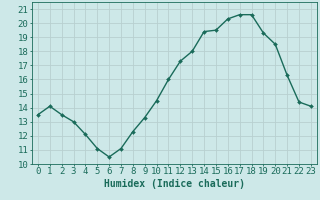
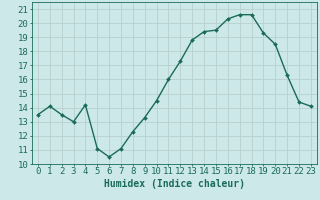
4: 12.1 -> 14.2
13: 18.0 -> 18.8
